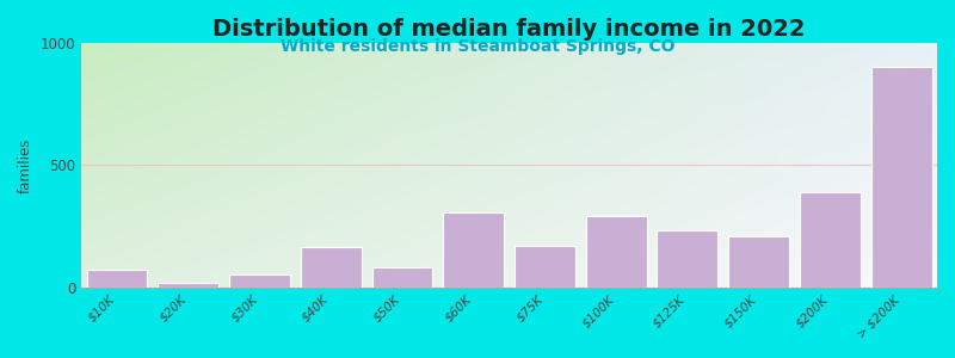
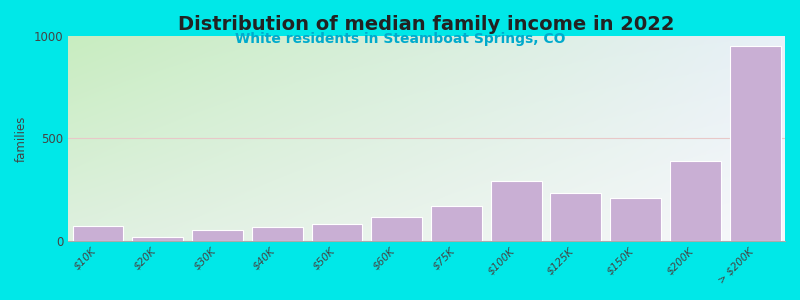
$40K: 165 -> 70
$60K: 305 -> 115
> $200K: 900 -> 950
